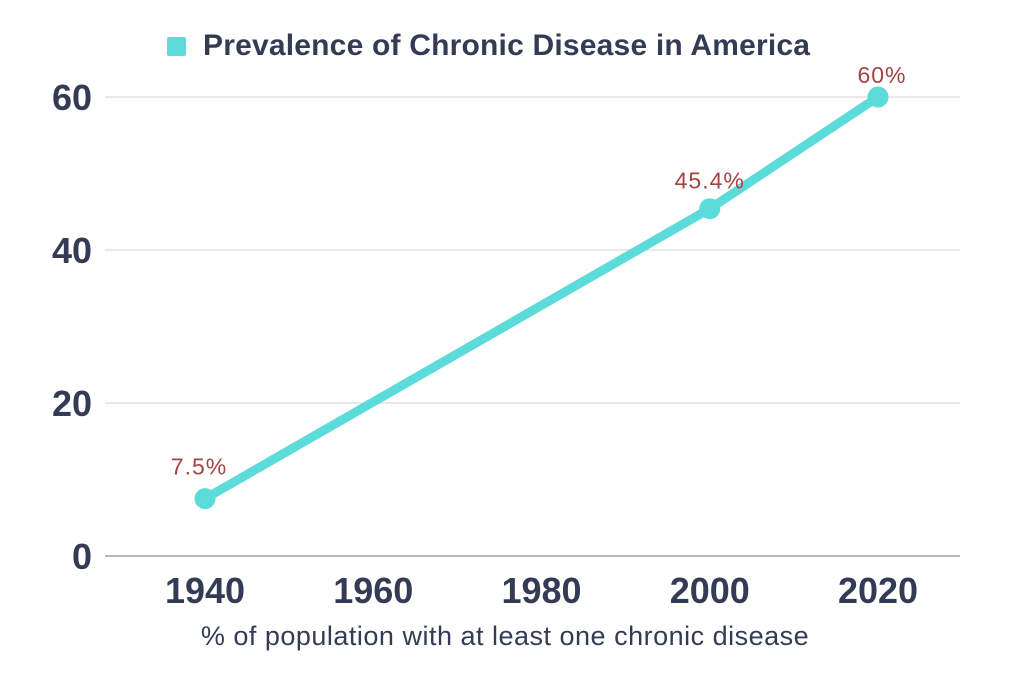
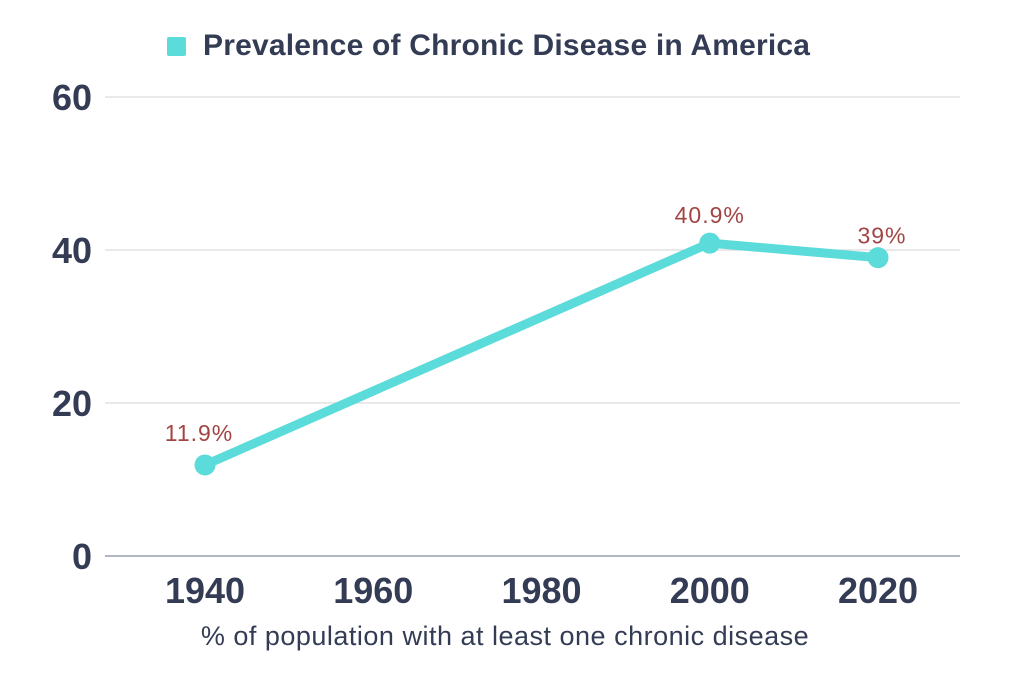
1940: 7.5% -> 11.9%
2000: 45.4% -> 40.9%
2020: 60% -> 39%
